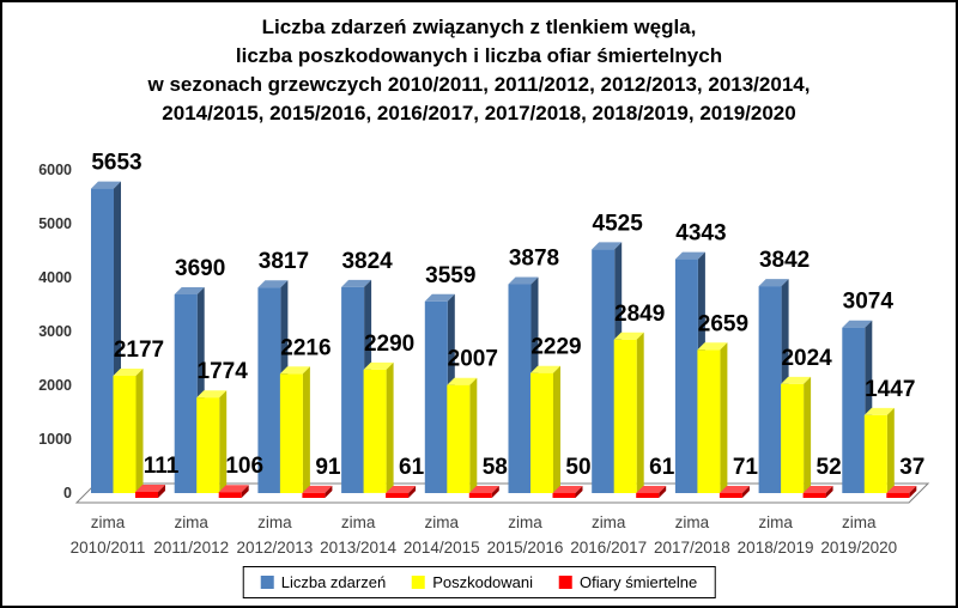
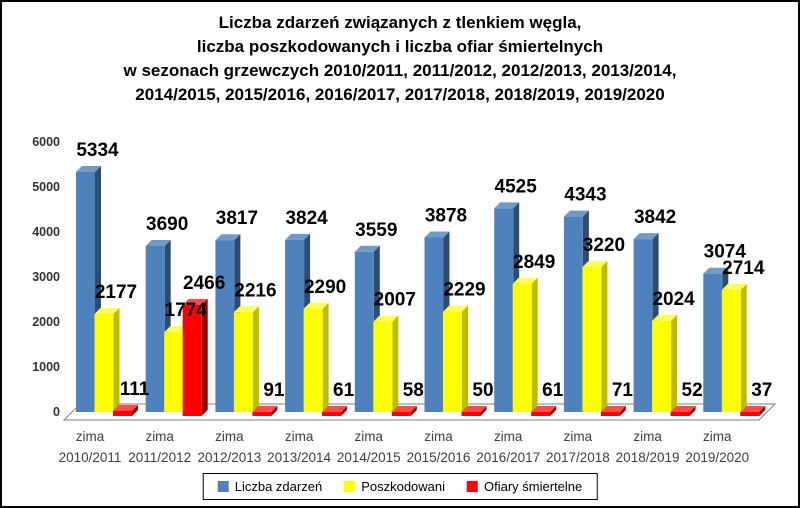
Liczba zdarzeń/zima 2010/2011: 5653 -> 5334
Ofiary śmiertelne/zima 2011/2012: 106 -> 2466
Poszkodowani/zima 2017/2018: 2659 -> 3220
Poszkodowani/zima 2019/2020: 1447 -> 2714
